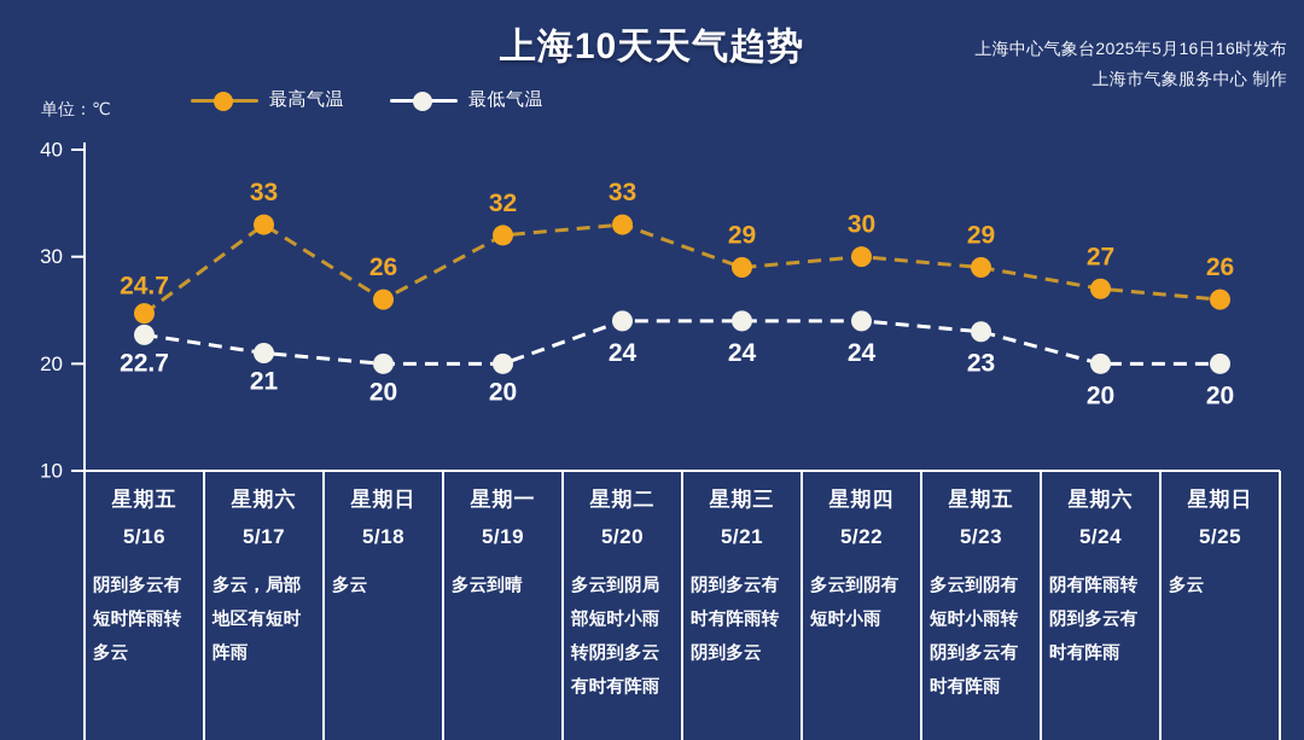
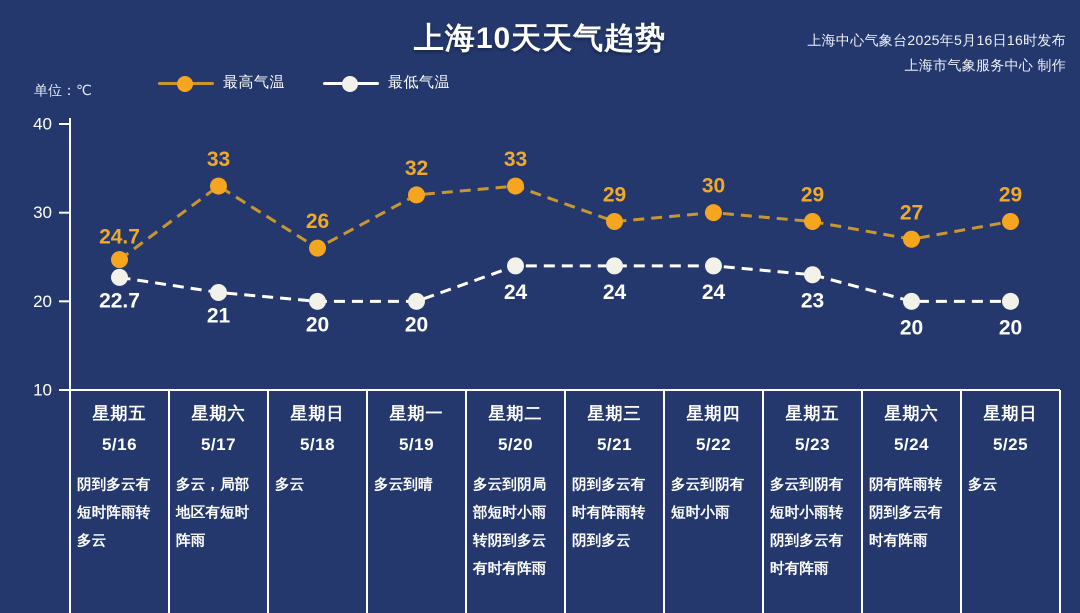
最高气温/5/25: 26 -> 29
